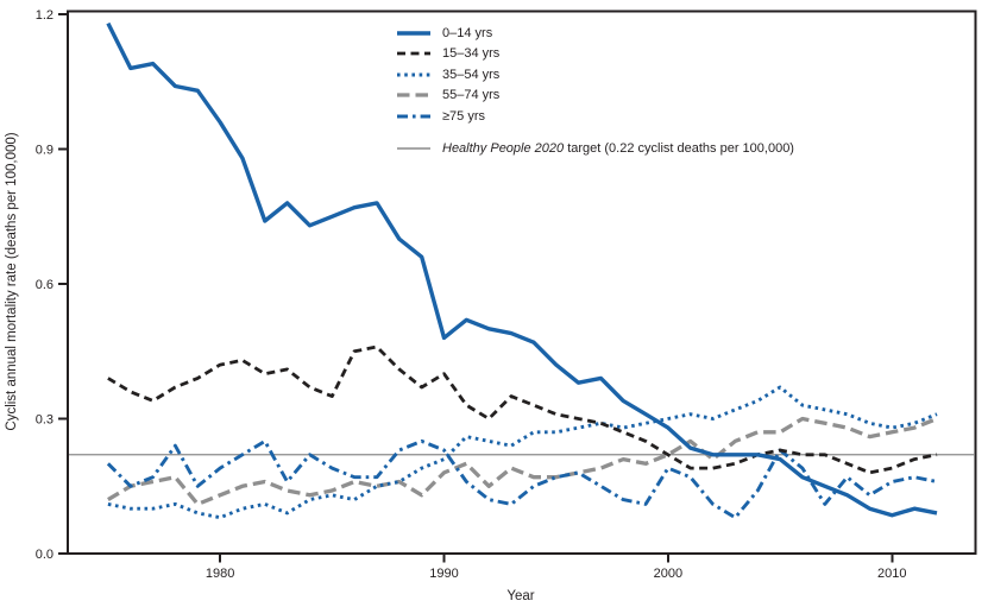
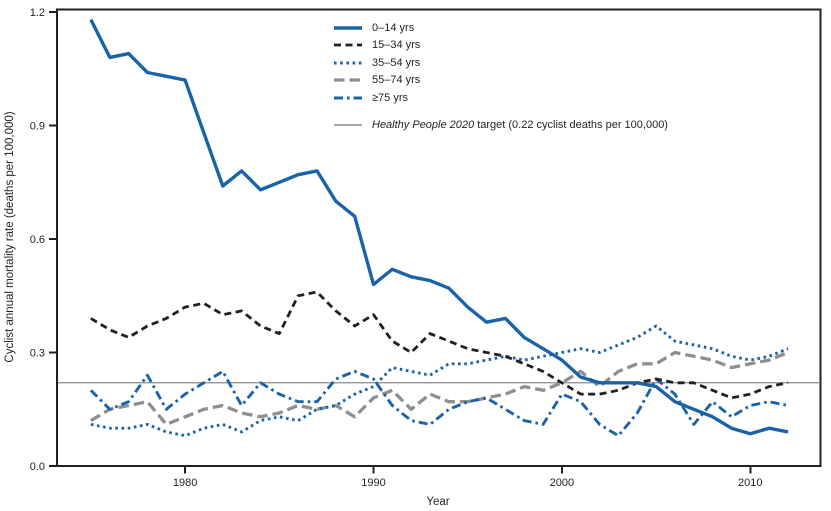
0–14 yrs/1980: 0.96 -> 1.02
